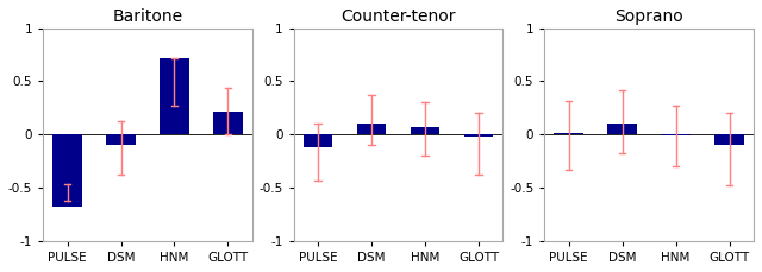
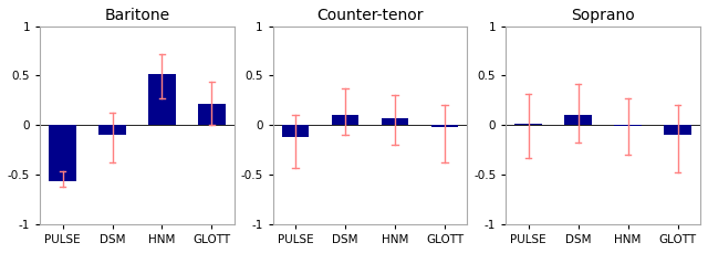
Baritone/PULSE: -0.68 -> -0.57
Baritone/HNM: 0.72 -> 0.52
